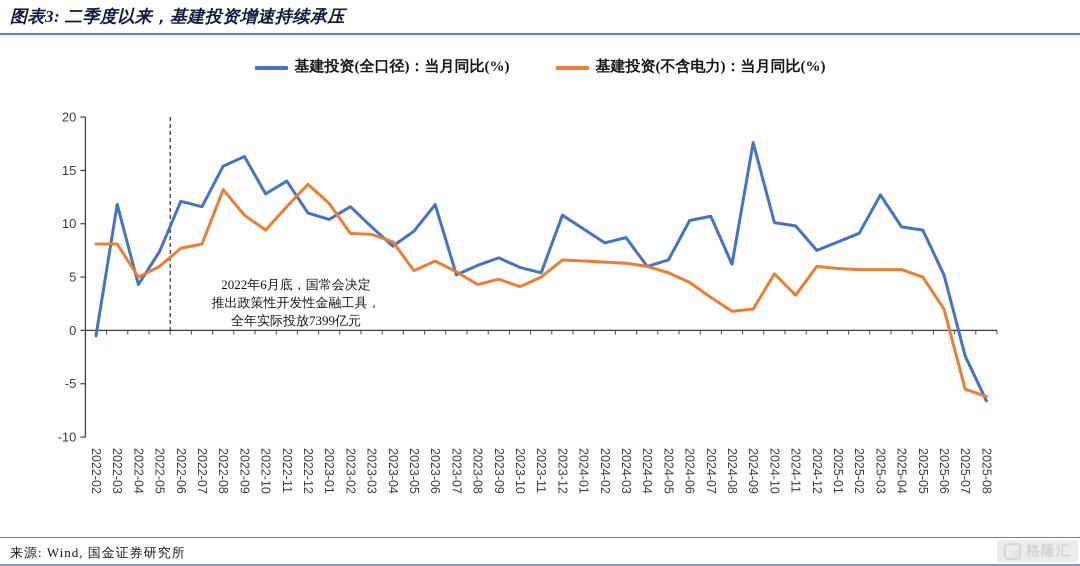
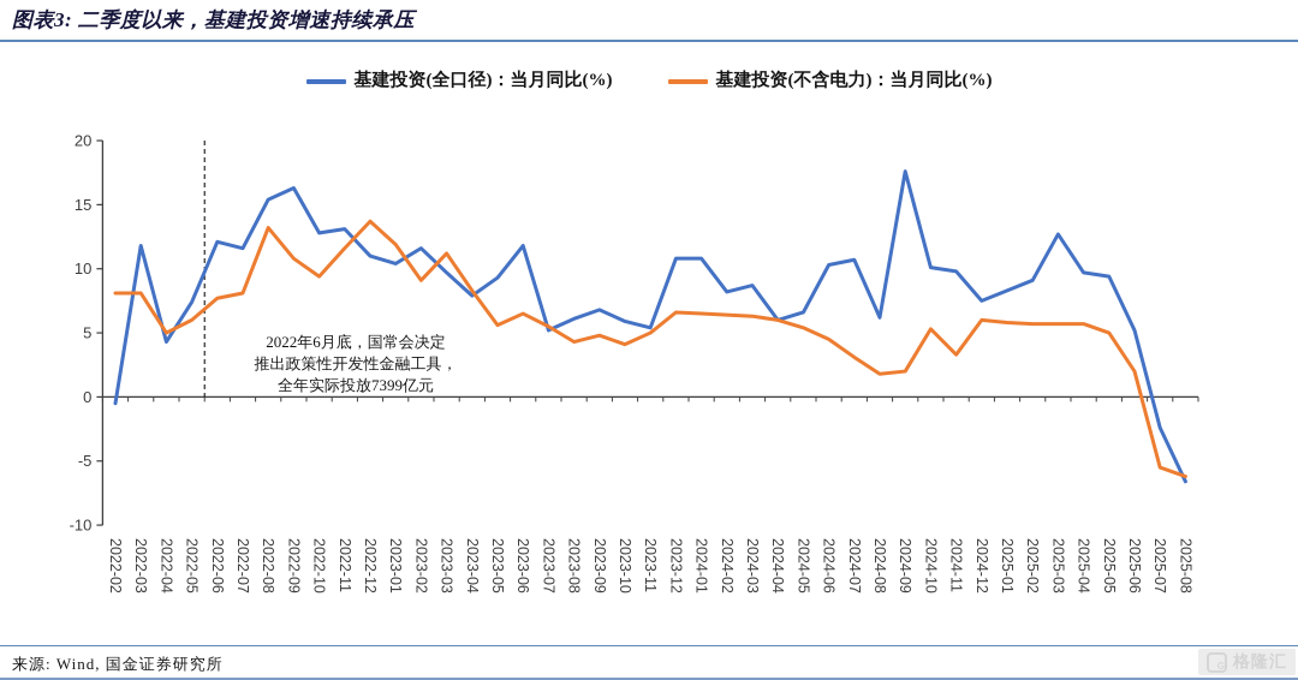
基建投资(全口径)：当月同比(%)/2022-11: 14.0 -> 13.1
基建投资(不含电力)：当月同比(%)/2023-03: 9.0 -> 11.2
基建投资(全口径)：当月同比(%)/2024-01: 9.5 -> 10.8
